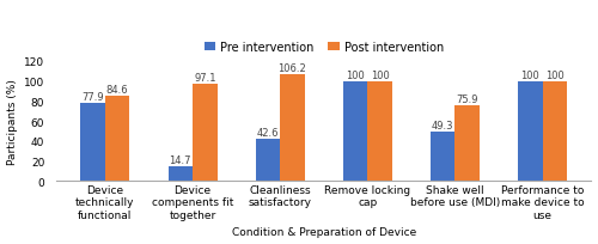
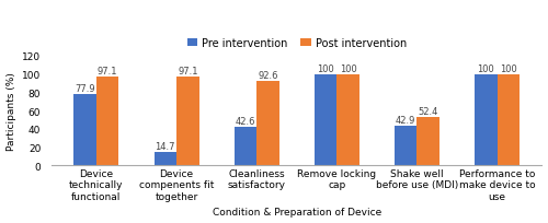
Post intervention/Device technically functional: 84.6 -> 97.1
Post intervention/Cleanliness satisfactory: 106.2 -> 92.6
Pre intervention/Shake well before use (MDI): 49.3 -> 42.9
Post intervention/Shake well before use (MDI): 75.9 -> 52.4
